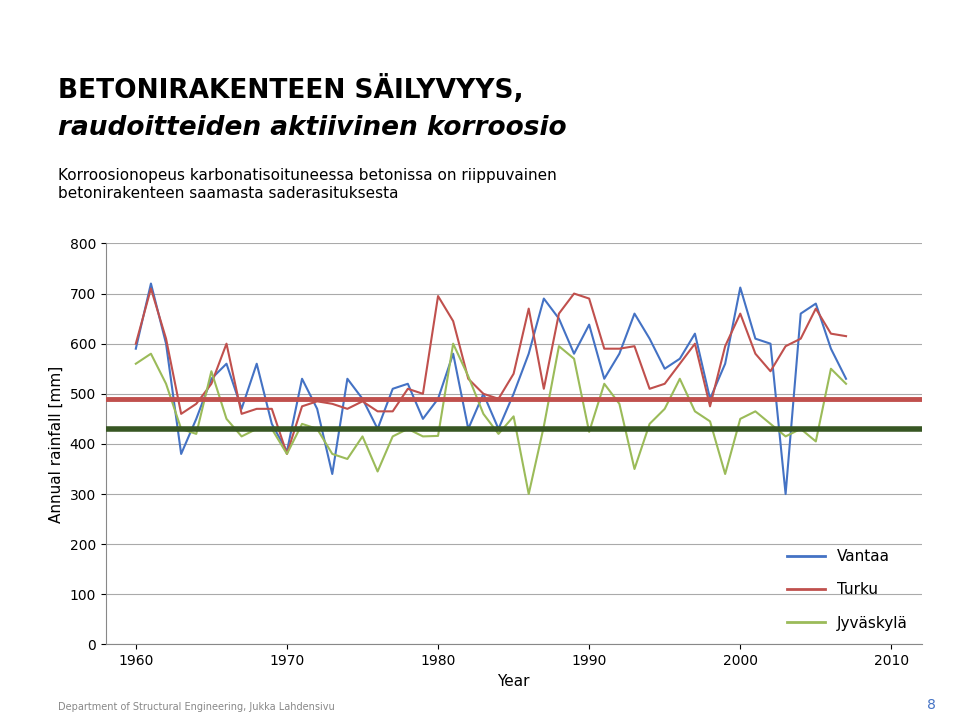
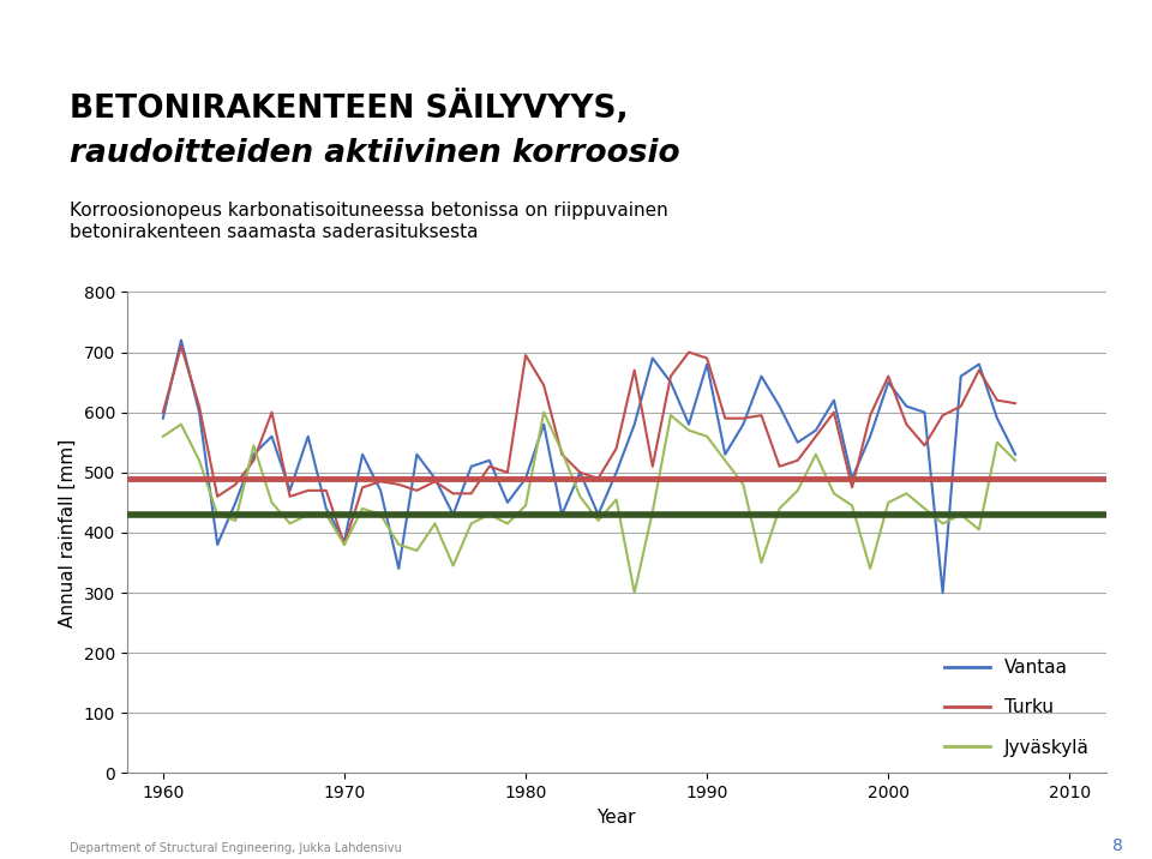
Jyväskylä/1980: 416 -> 445
Vantaa/1990: 638 -> 680
Jyväskylä/1990: 424 -> 560
Vantaa/2000: 712 -> 650
